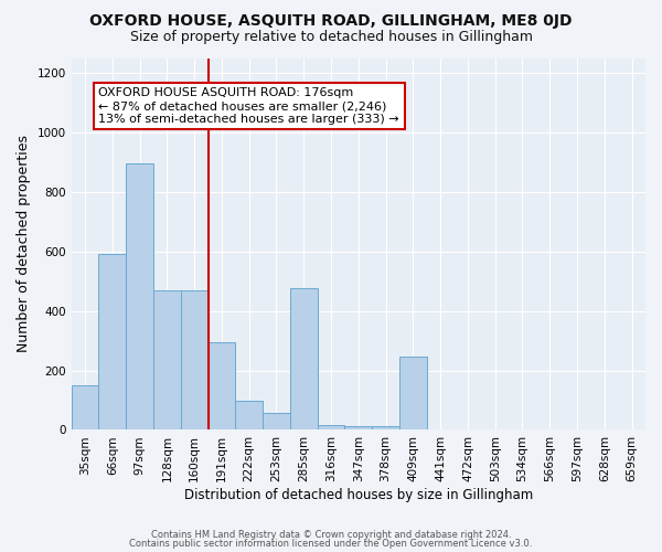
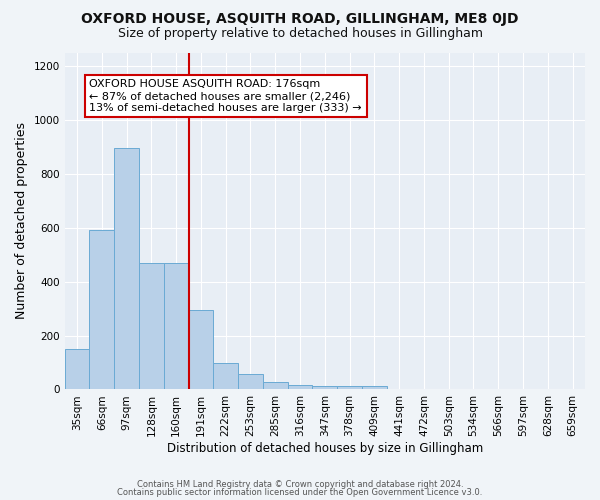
285sqm: 475 -> 27
409sqm: 245 -> 11
